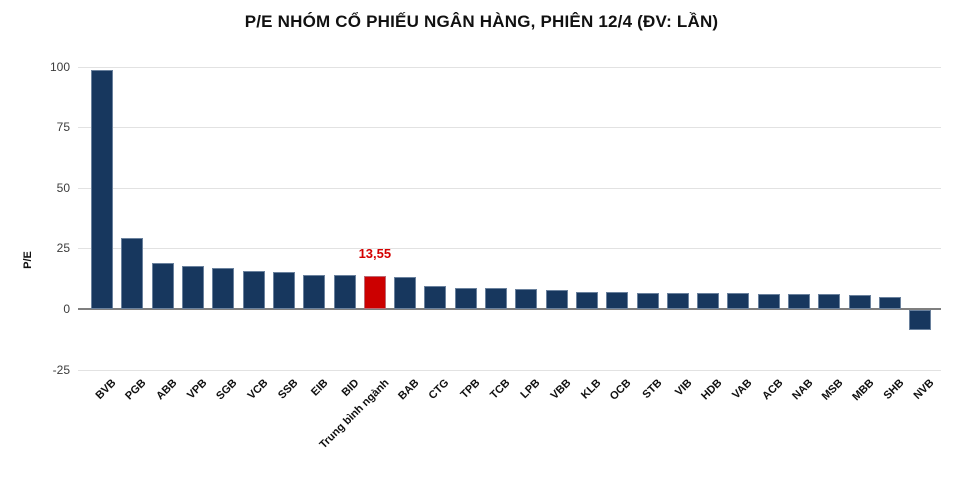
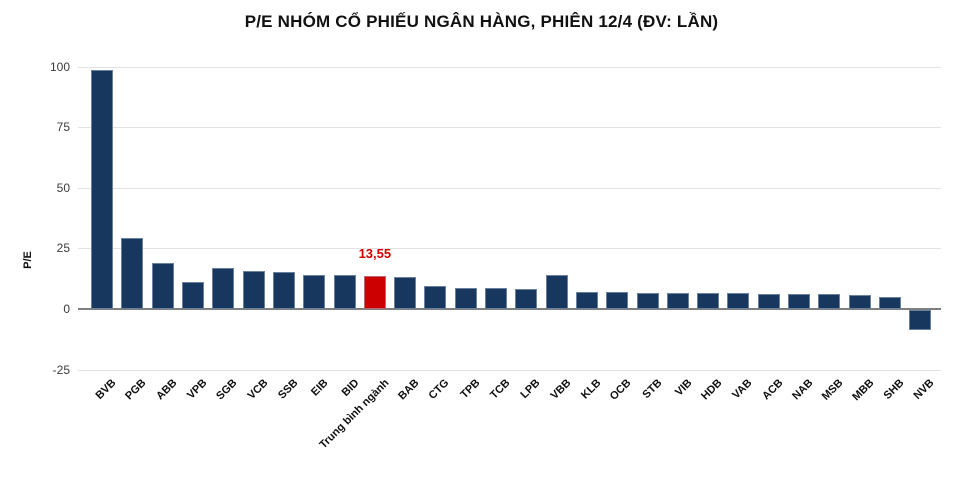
VPB: 18 -> 11
VBB: 8 -> 14
